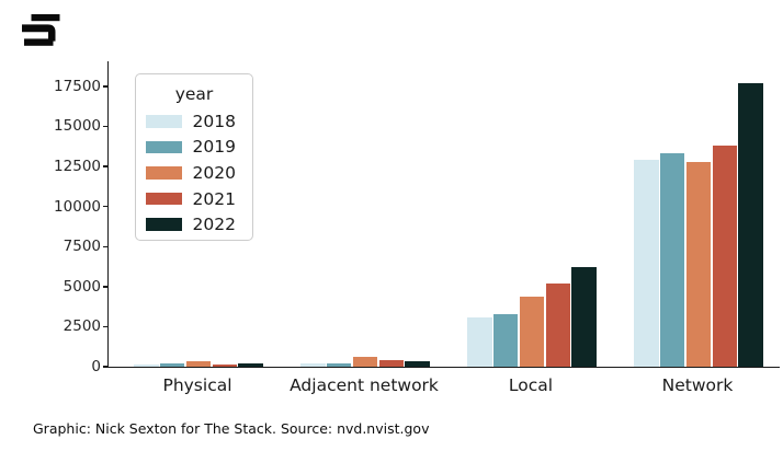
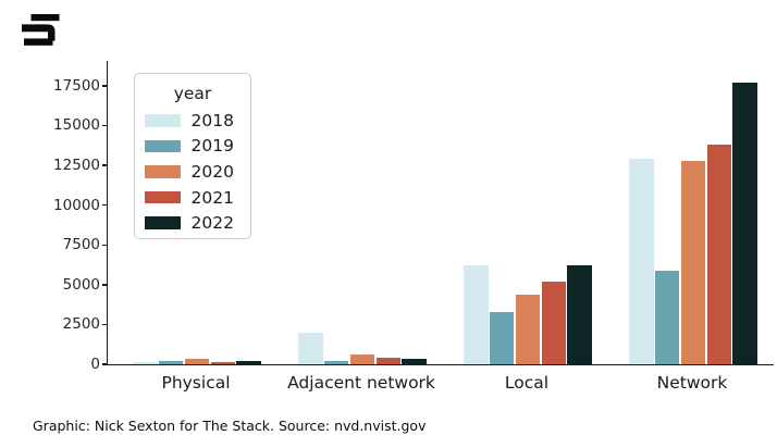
2018/Adjacent network: 200 -> 2000
2018/Local: 3100 -> 6200
2019/Network: 13300 -> 5900
